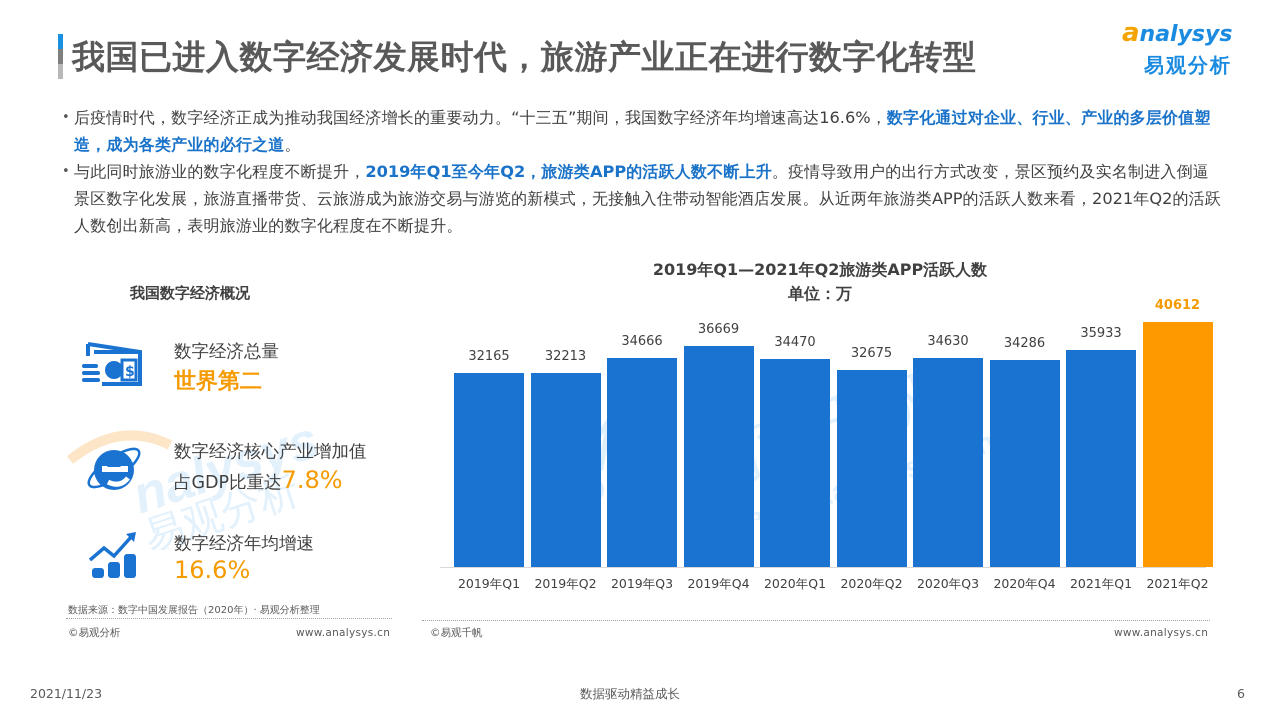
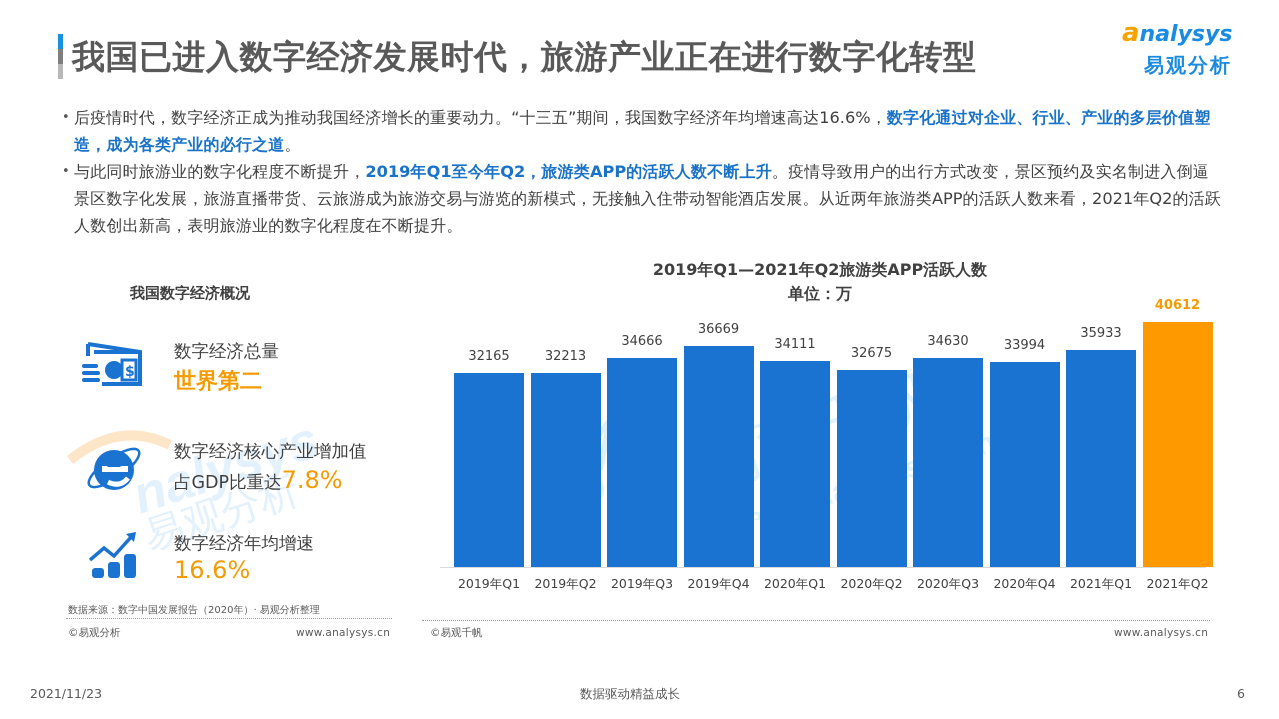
2020年Q1: 34470 -> 34111
2020年Q4: 34286 -> 33994
